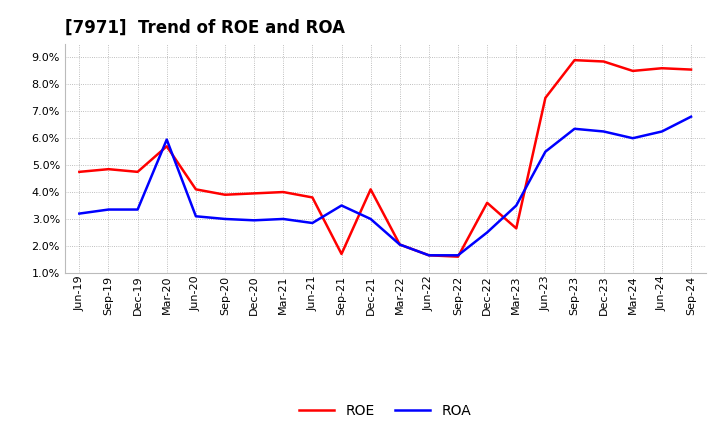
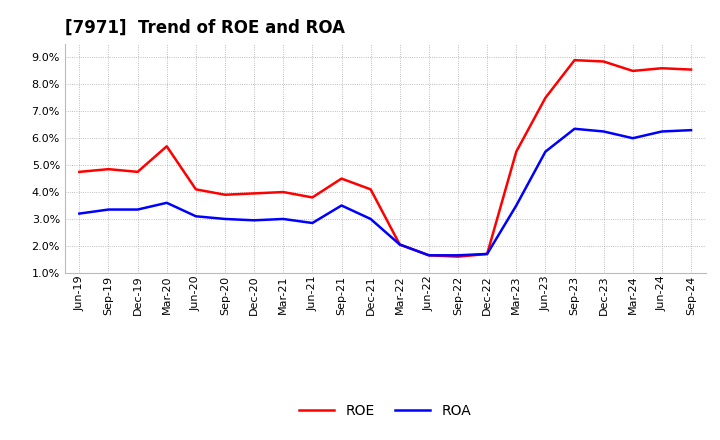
ROA/Mar-20: 5.95% -> 3.60%
ROE/Sep-21: 1.70% -> 4.50%
ROE/Dec-22: 3.60% -> 1.70%
ROA/Dec-22: 2.50% -> 1.70%
ROE/Mar-23: 2.65% -> 5.50%
ROA/Sep-24: 6.80% -> 6.30%
